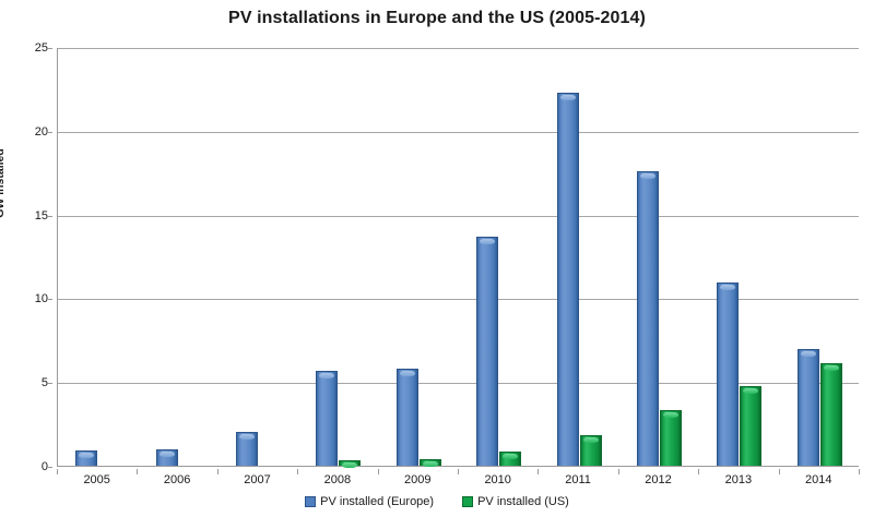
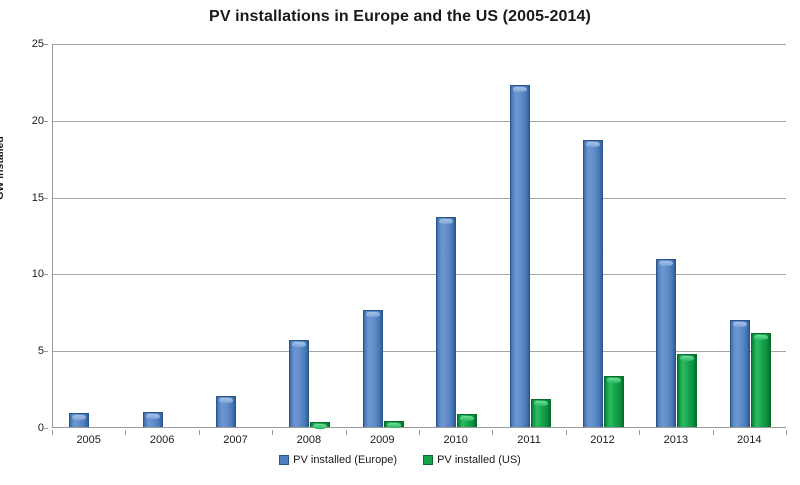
PV installed (Europe)/2009: 5.8 -> 7.6
PV installed (Europe)/2012: 17.6 -> 18.7
